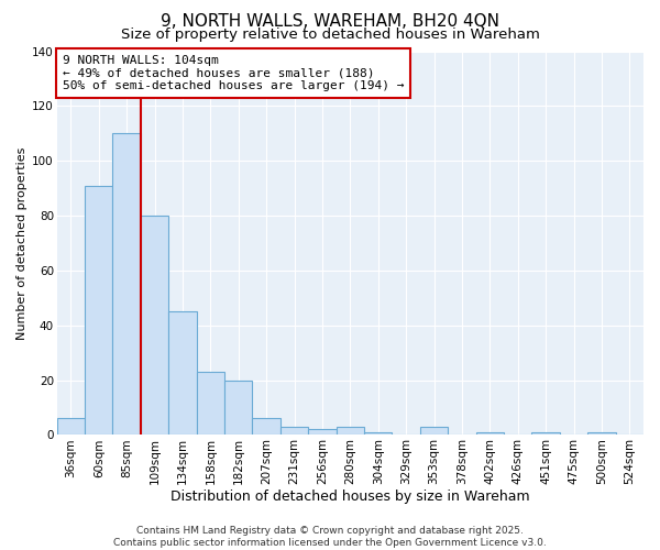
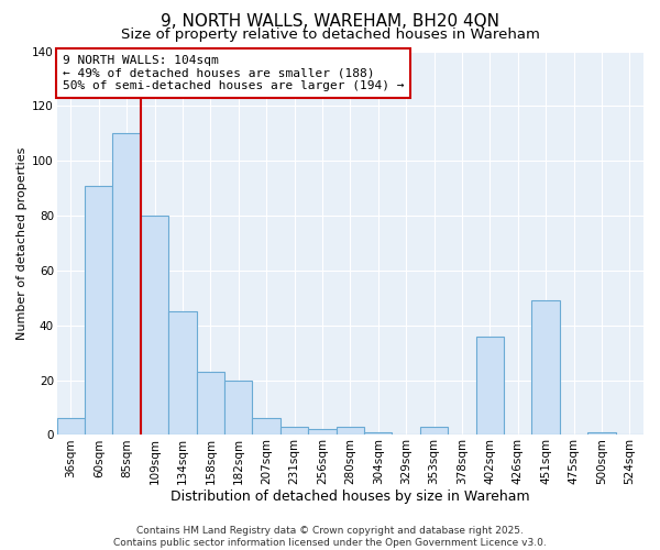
402sqm: 1 -> 36
451sqm: 1 -> 49
